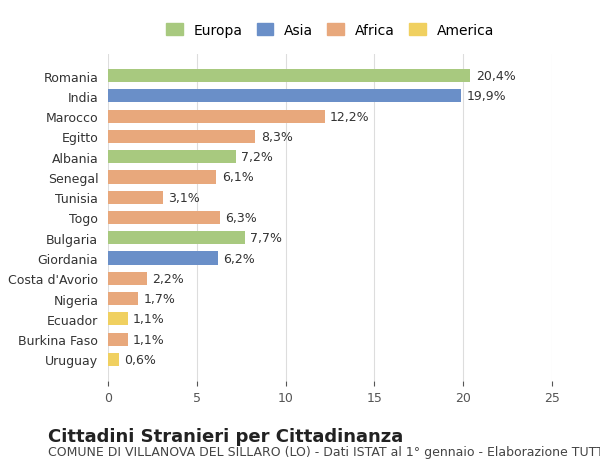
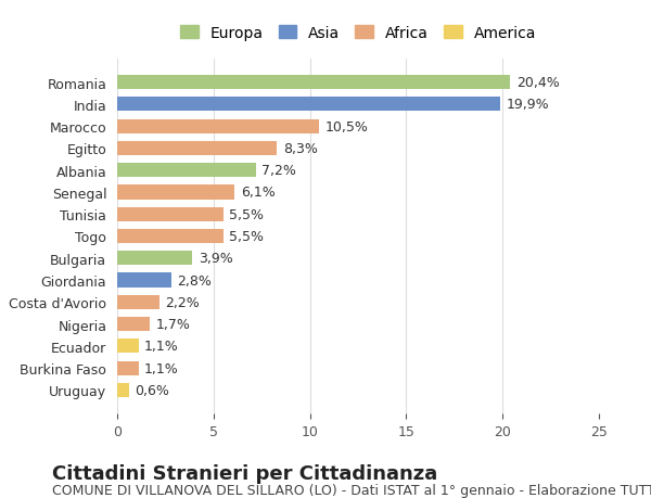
Marocco: 12,2% -> 10,5%
Tunisia: 3,1% -> 5,5%
Togo: 6,3% -> 5,5%
Bulgaria: 7,7% -> 3,9%
Giordania: 6,2% -> 2,8%
